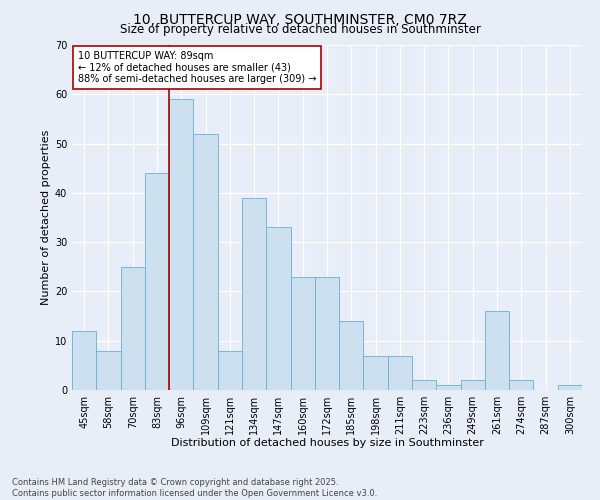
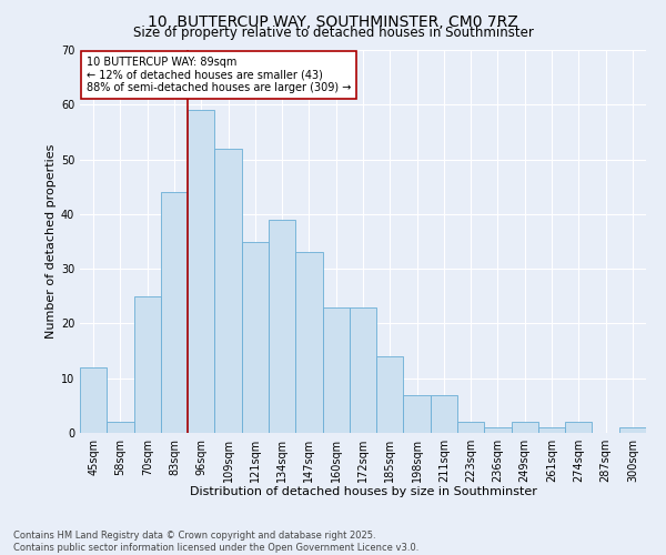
58sqm: 8 -> 2
121sqm: 8 -> 35
261sqm: 16 -> 1
